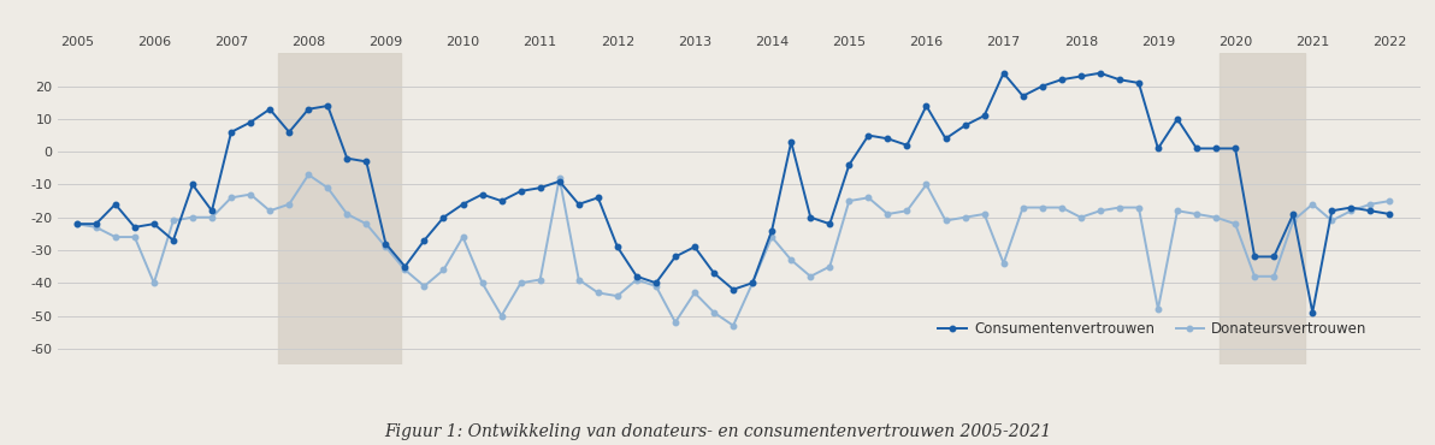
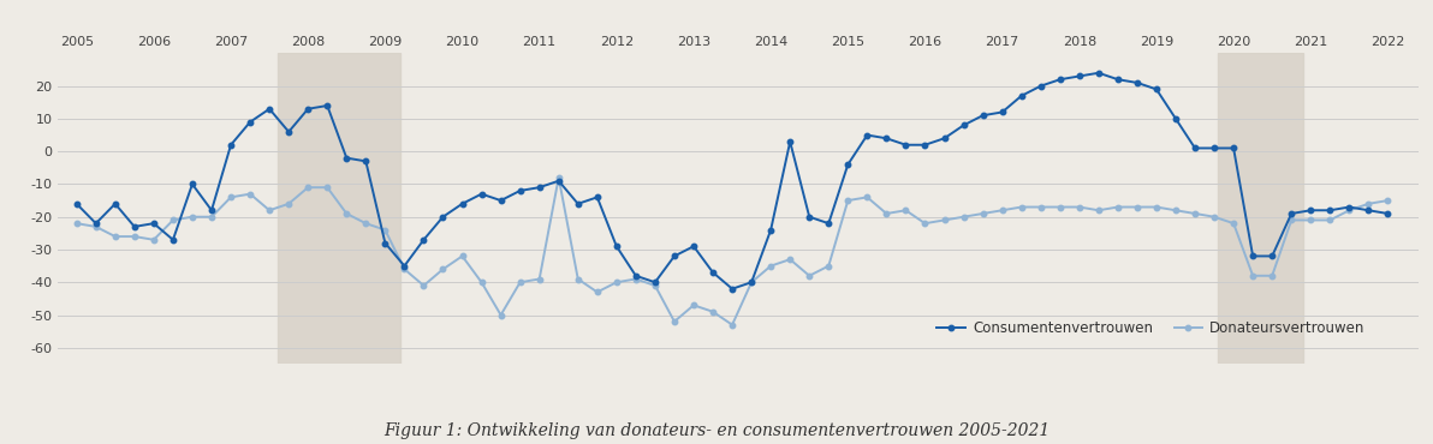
Consumentenvertrouwen/2005: -22 -> -16
Donateursvertrouwen/2006: -40 -> -27
Consumentenvertrouwen/2007: 6 -> 2
Donateursvertrouwen/2008: -7 -> -11
Donateursvertrouwen/2009: -29 -> -24
Donateursvertrouwen/2010: -26 -> -32
Donateursvertrouwen/2012: -44 -> -40
Donateursvertrouwen/2013: -43 -> -47
Donateursvertrouwen/2014: -26 -> -35
Consumentenvertrouwen/2016: 14 -> 2
Donateursvertrouwen/2016: -10 -> -22
Consumentenvertrouwen/2017: 24 -> 12
Donateursvertrouwen/2017: -34 -> -18
Donateursvertrouwen/2018: -20 -> -17
Consumentenvertrouwen/2019: 1 -> 19
Donateursvertrouwen/2019: -48 -> -17
Consumentenvertrouwen/2021: -49 -> -18
Donateursvertrouwen/2021: -16 -> -21
